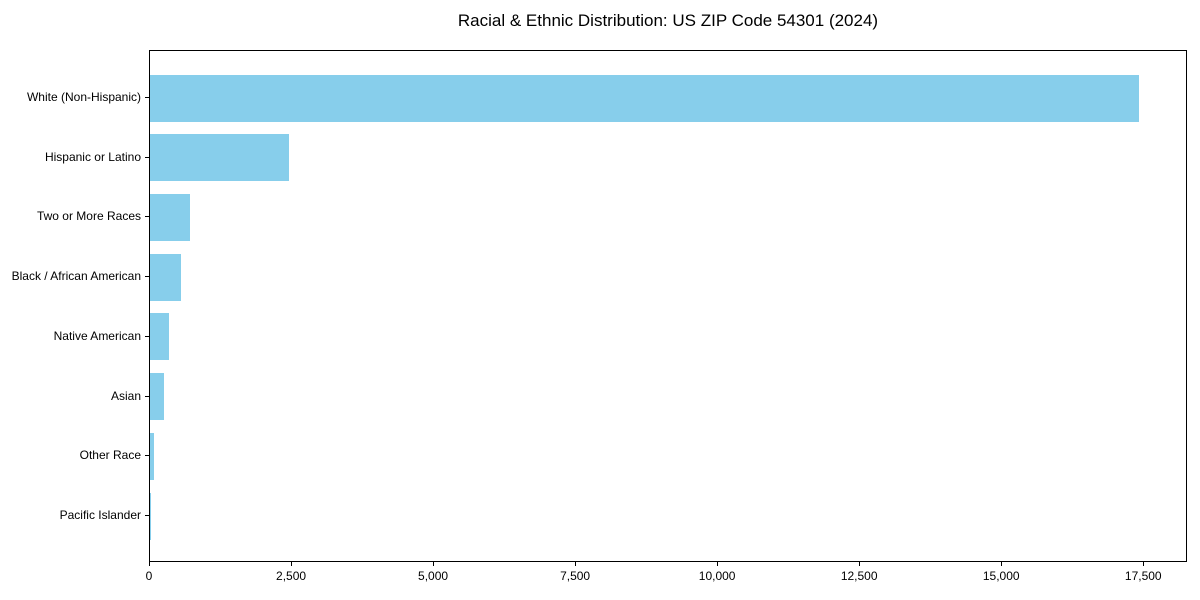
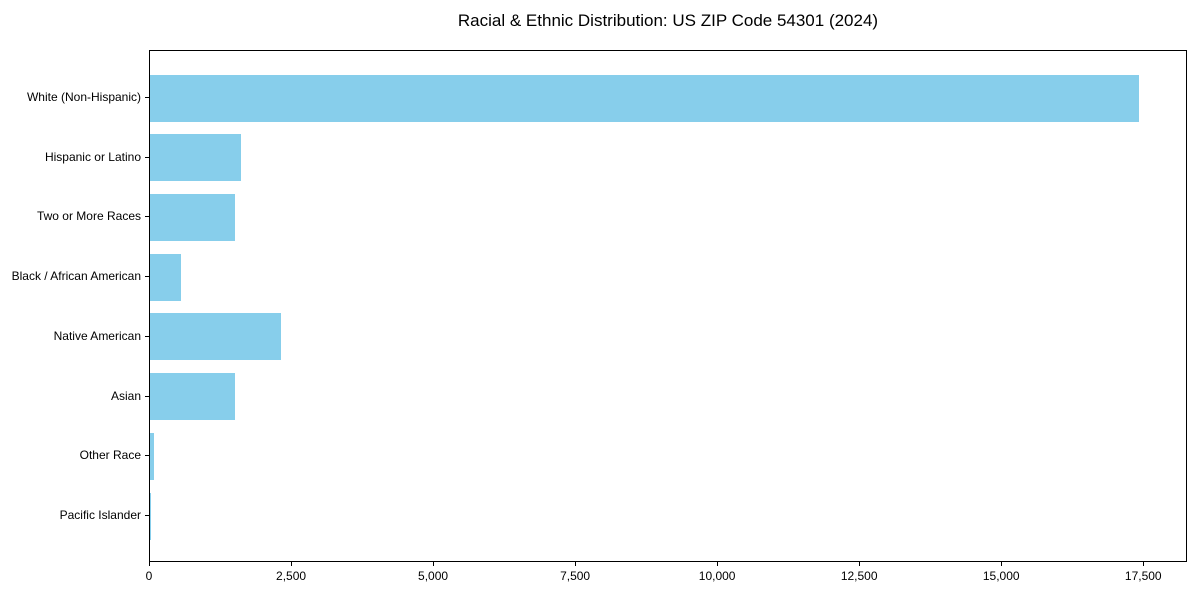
Hispanic or Latino: 2400 -> 1600
Two or More Races: 700 -> 1500
Native American: 300 -> 2300
Asian: 300 -> 1500
